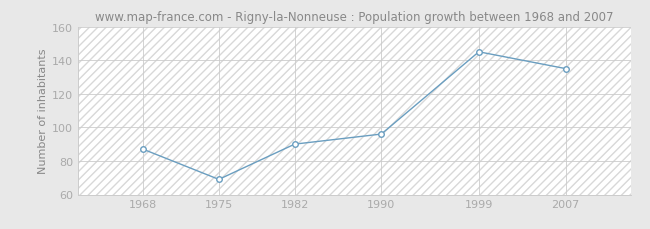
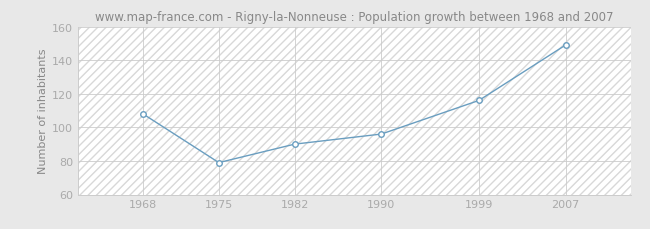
1968: 87 -> 108
1975: 69 -> 79
1999: 145 -> 116
2007: 135 -> 149
